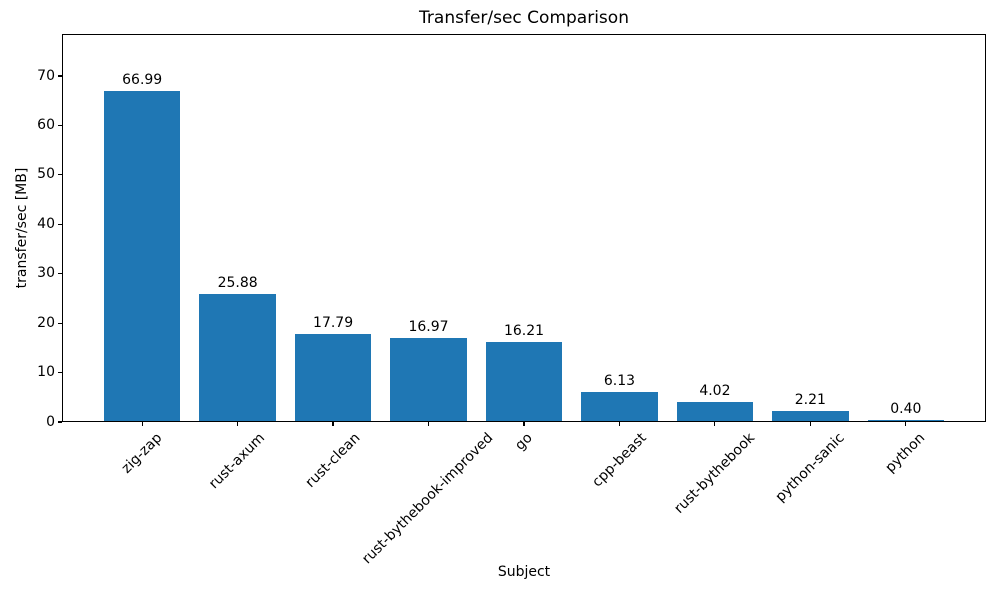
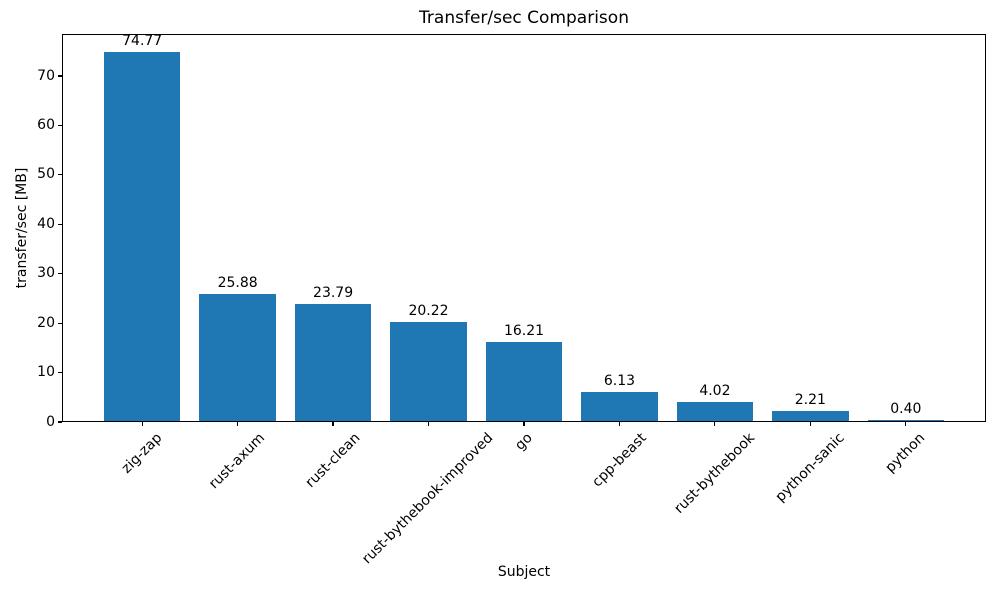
zig-zap: 66.99 -> 74.77
rust-clean: 17.79 -> 23.79
rust-bythebook-improved: 16.97 -> 20.22
